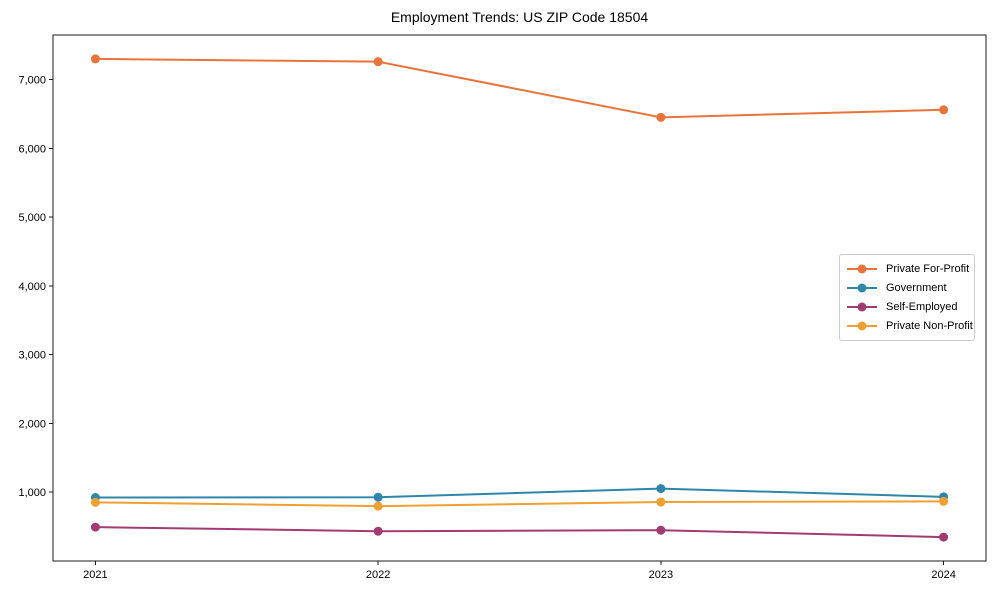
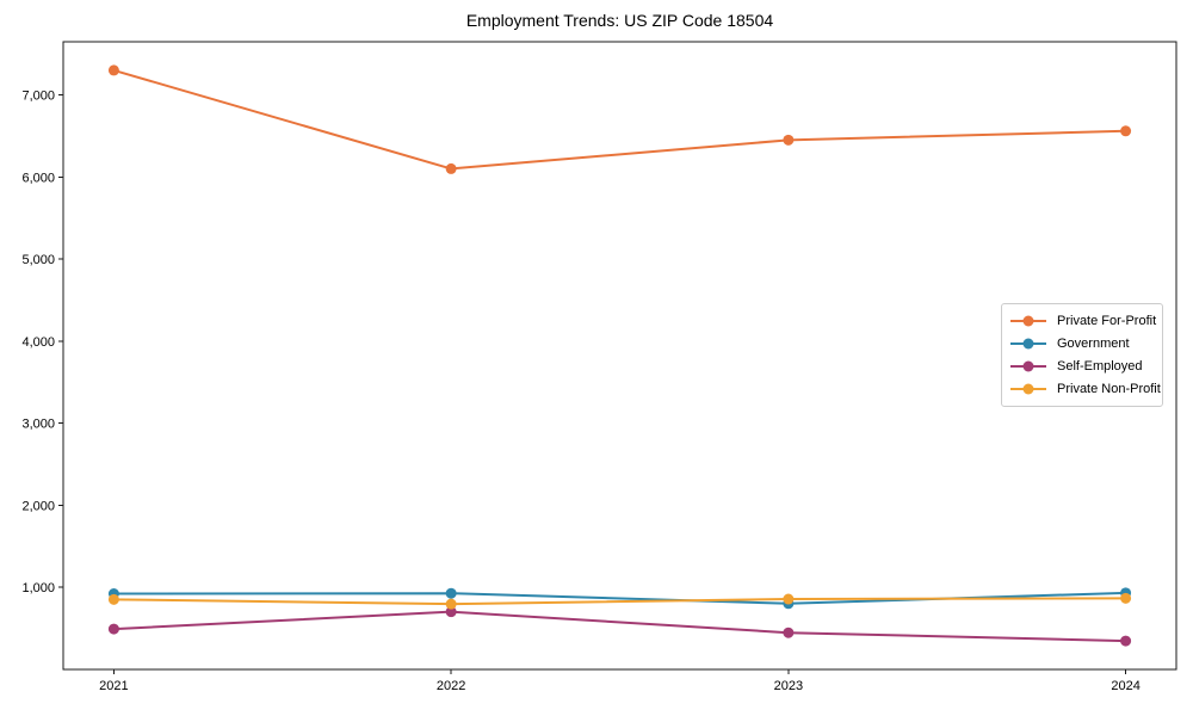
Private For-Profit/2022: 7300 -> 6100
Self-Employed/2022: 400 -> 700
Government/2023: 1000 -> 800
